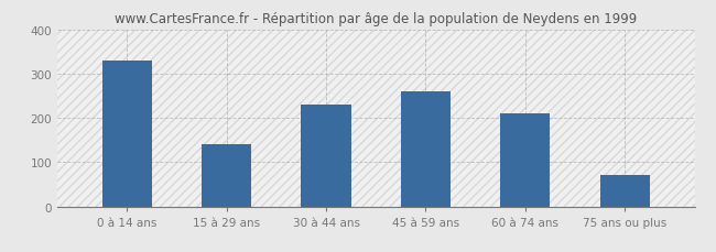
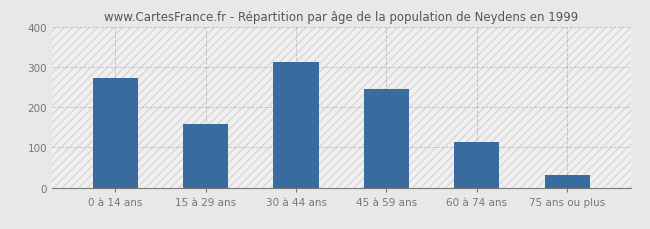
0 à 14 ans: 330 -> 272
15 à 29 ans: 140 -> 158
30 à 44 ans: 230 -> 311
45 à 59 ans: 260 -> 246
60 à 74 ans: 210 -> 114
75 ans ou plus: 70 -> 32
